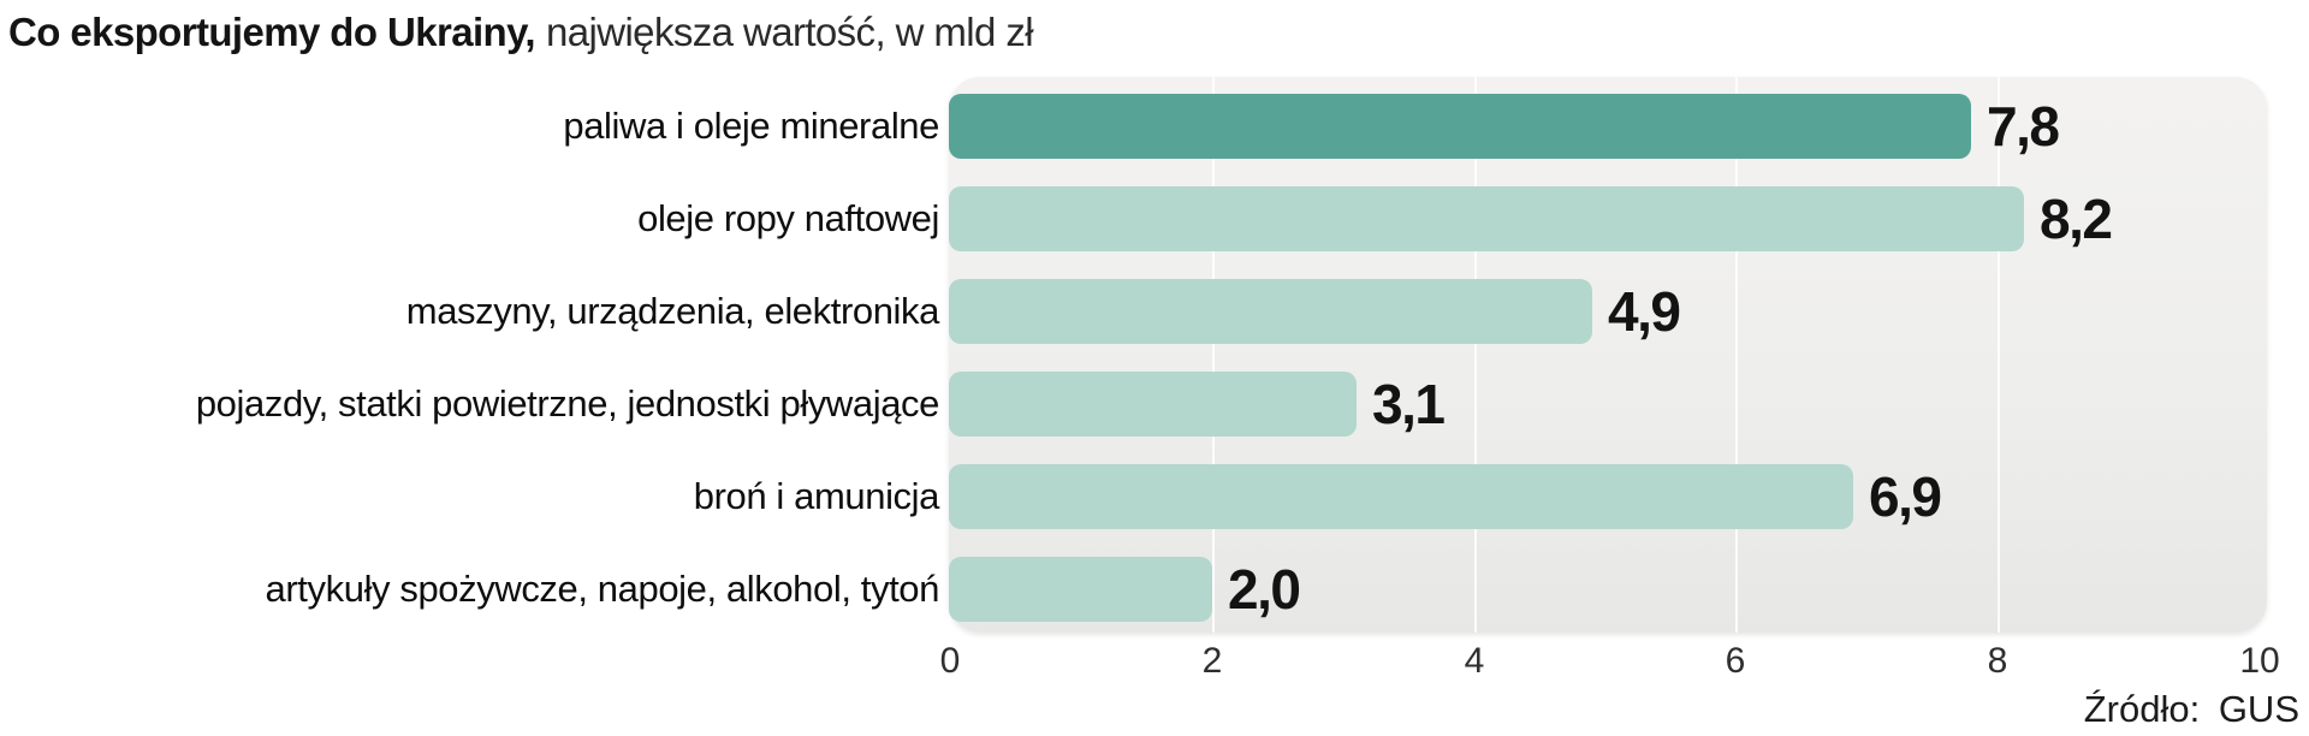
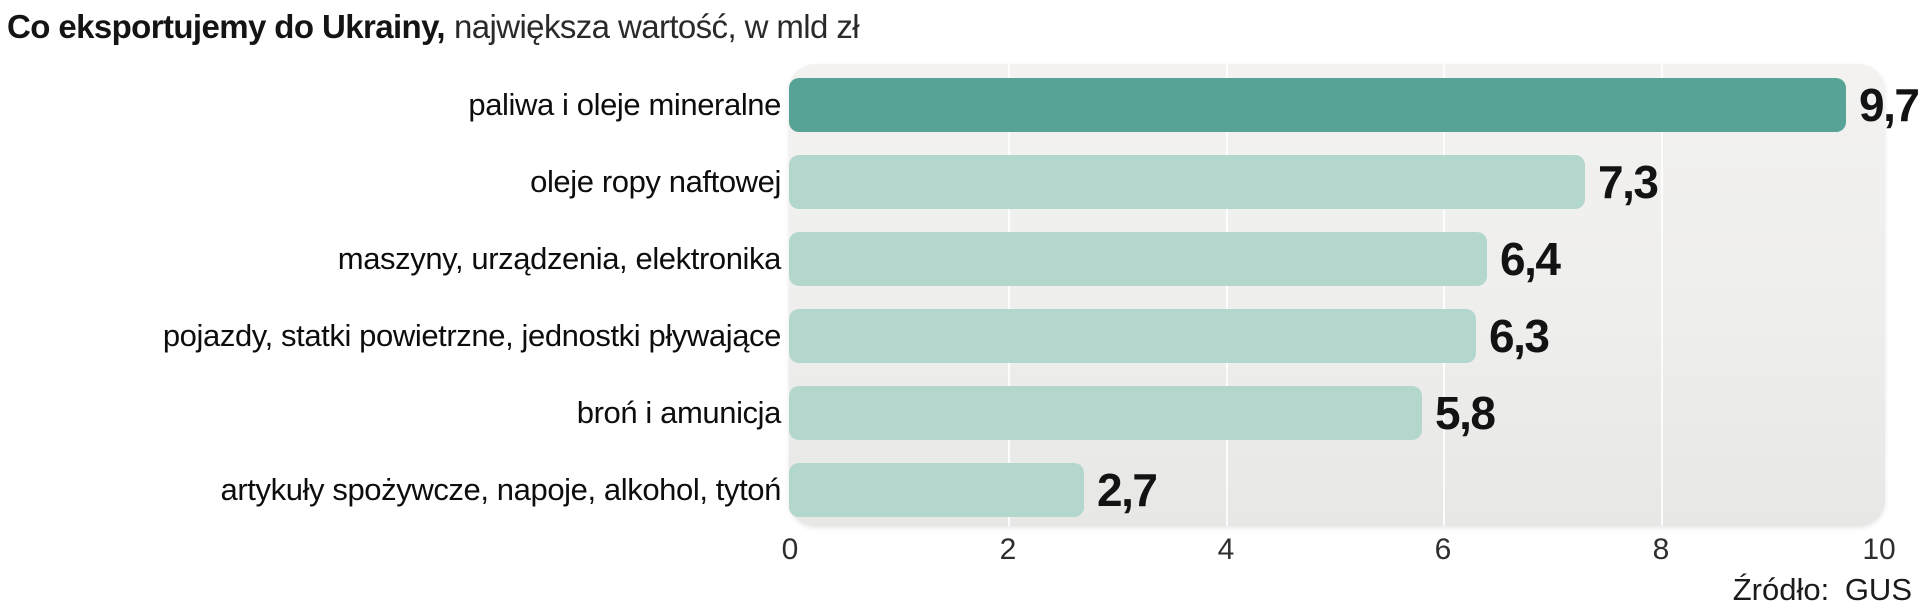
paliwa i oleje mineralne: 7,8 -> 9,7
oleje ropy naftowej: 8,2 -> 7,3
maszyny, urządzenia, elektronika: 4,9 -> 6,4
pojazdy, statki powietrzne, jednostki pływające: 3,1 -> 6,3
broń i amunicja: 6,9 -> 5,8
artykuły spożywcze, napoje, alkohol, tytoń: 2,0 -> 2,7
